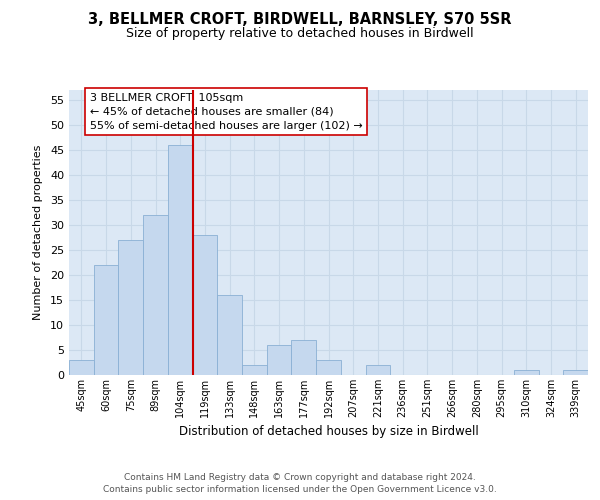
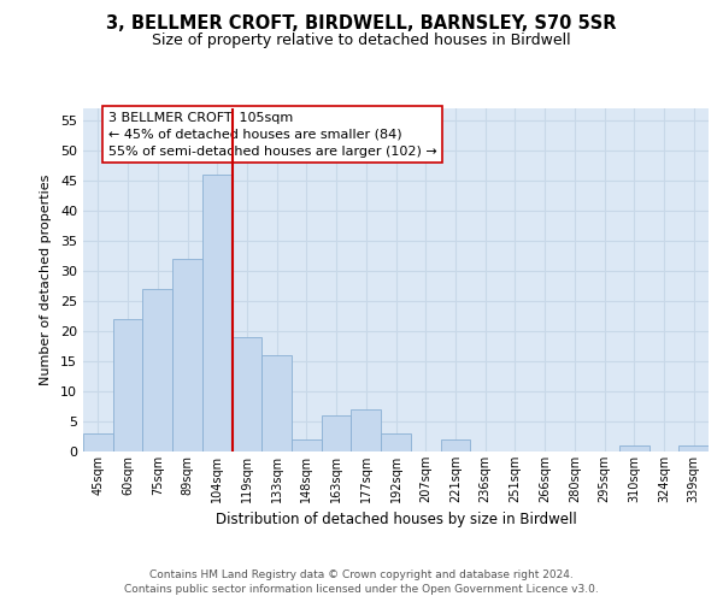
119sqm: 28 -> 19
